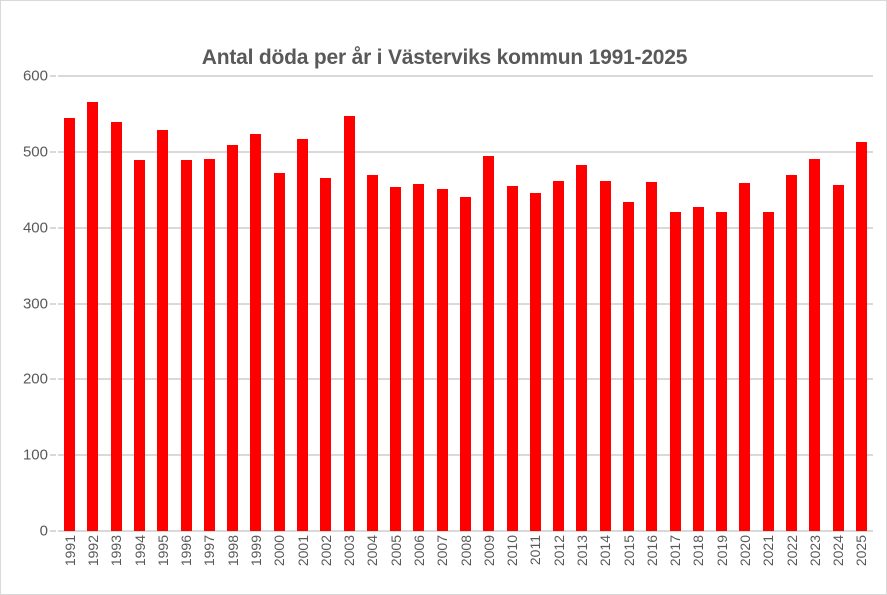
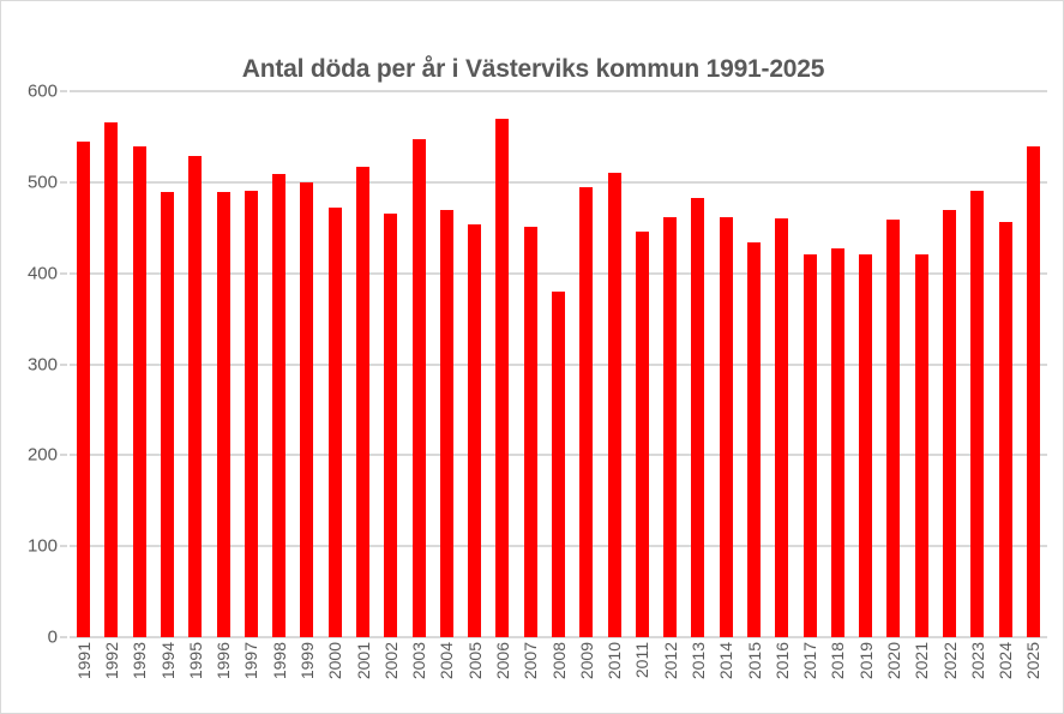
1999: 520 -> 500
2006: 460 -> 570
2008: 440 -> 380
2010: 460 -> 510
2025: 510 -> 540
